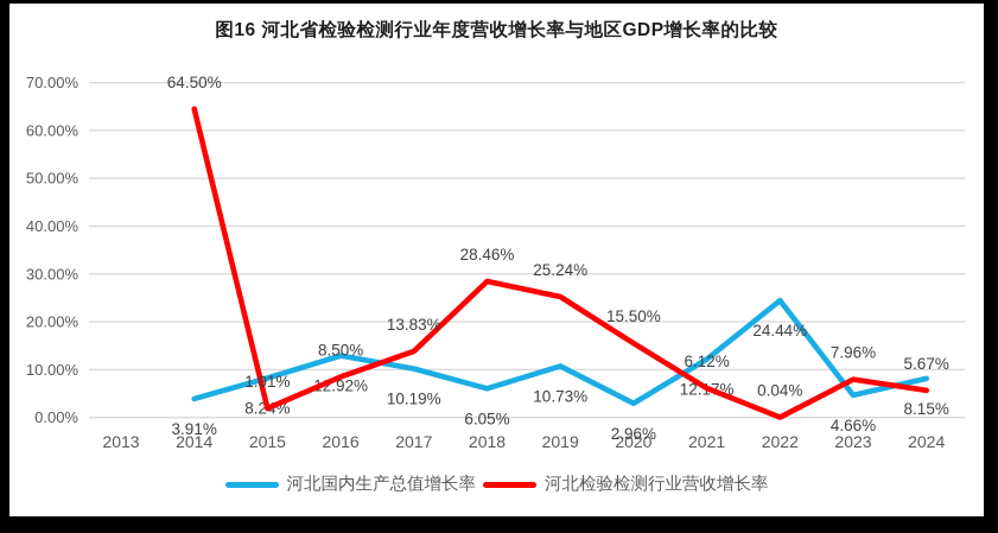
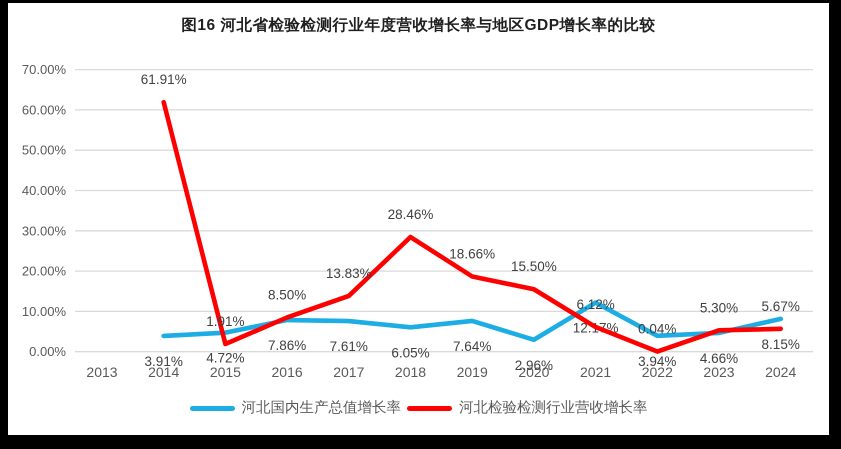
河北检验检测行业营收增长率/2014: 64.50% -> 61.91%
河北国内生产总值增长率/2015: 8.24% -> 4.72%
河北国内生产总值增长率/2016: 12.92% -> 7.86%
河北国内生产总值增长率/2017: 10.19% -> 7.61%
河北国内生产总值增长率/2019: 10.73% -> 7.64%
河北检验检测行业营收增长率/2019: 25.24% -> 18.66%
河北国内生产总值增长率/2022: 24.44% -> 3.94%
河北检验检测行业营收增长率/2023: 7.96% -> 5.30%
